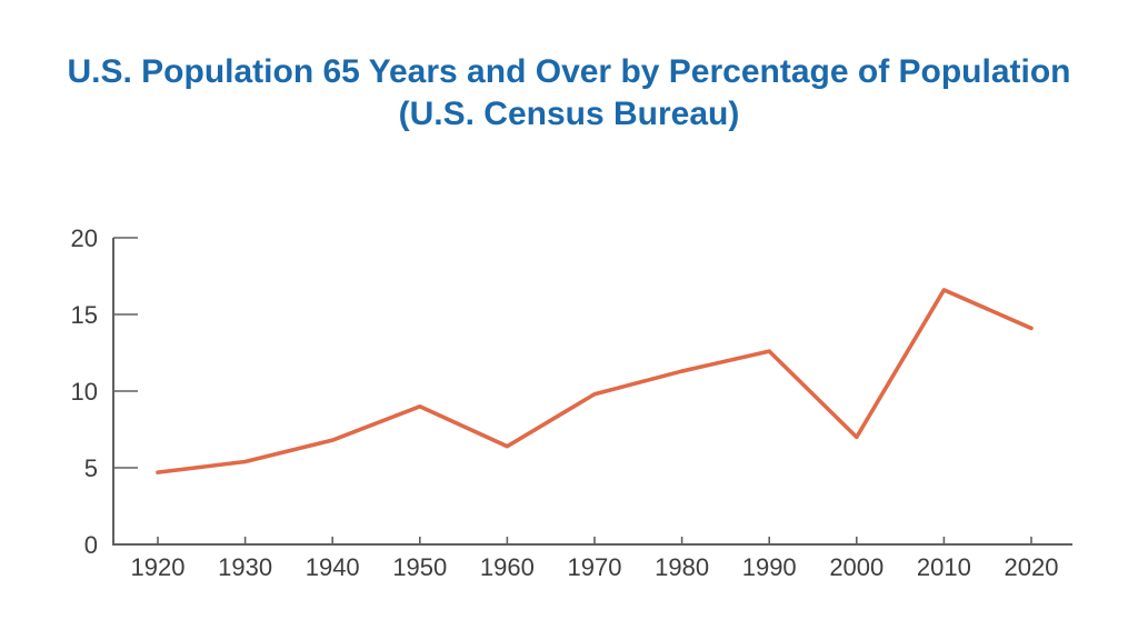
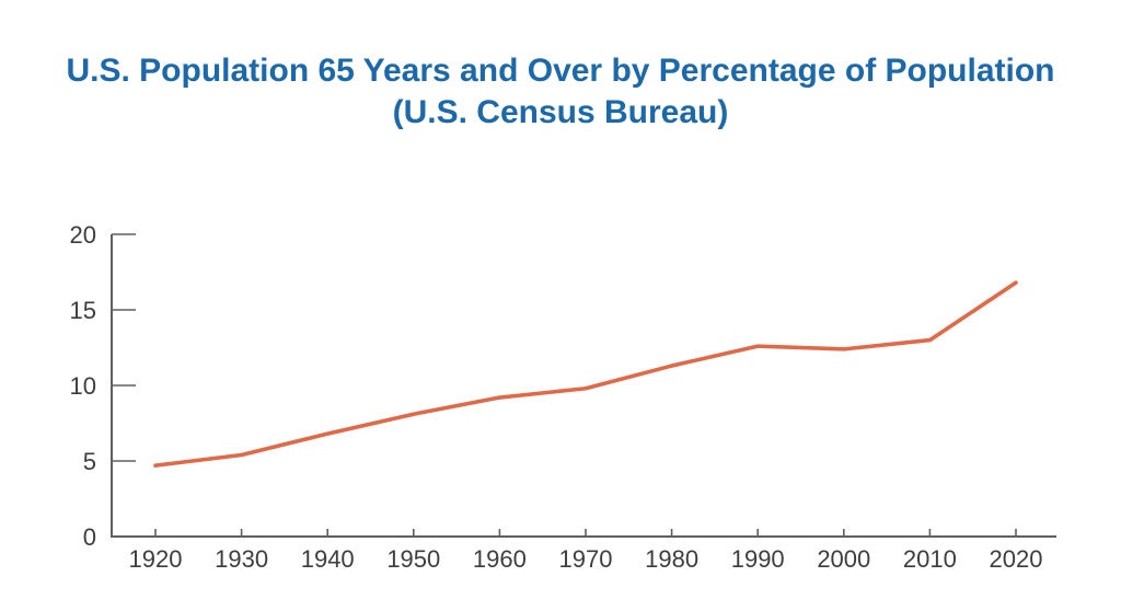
1950: 9.0 -> 8.1
1960: 6.4 -> 9.2
2000: 7.0 -> 12.4
2010: 16.6 -> 13.0
2020: 14.1 -> 16.8
